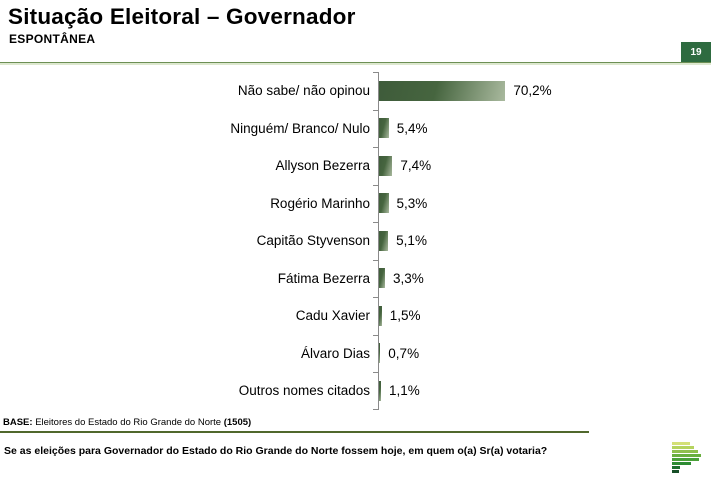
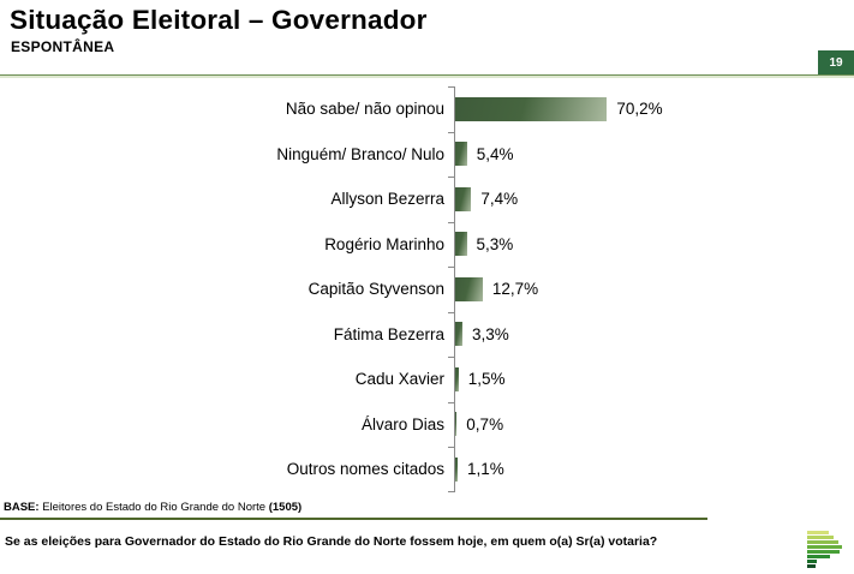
Capitão Styvenson: 5,1% -> 12,7%
